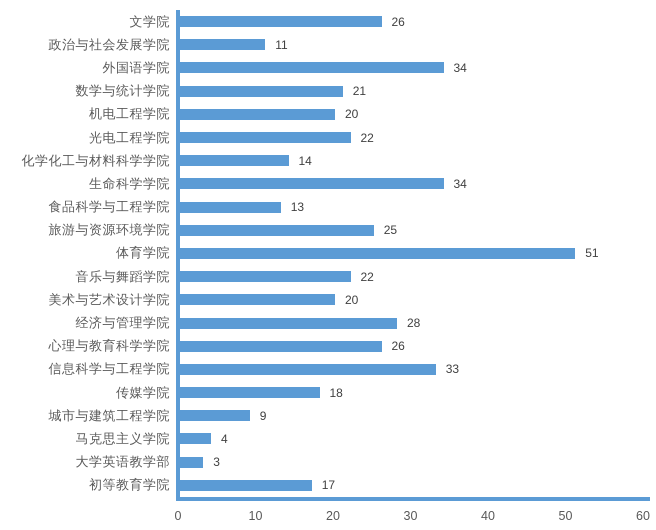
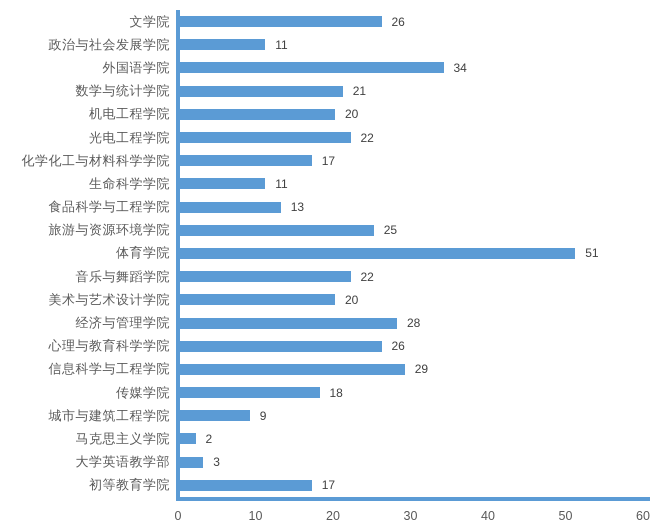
化学化工与材料科学学院: 14 -> 17
生命科学学院: 34 -> 11
信息科学与工程学院: 33 -> 29
马克思主义学院: 4 -> 2
